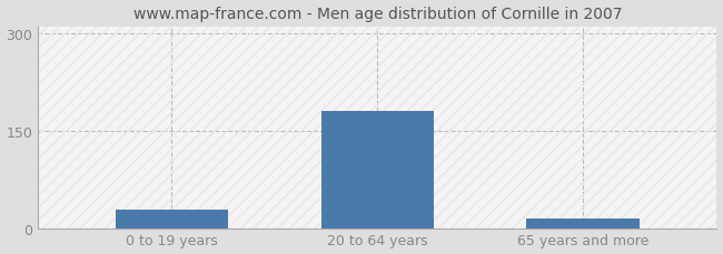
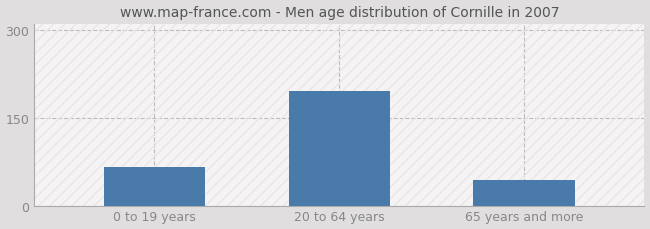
0 to 19 years: 28 -> 66
20 to 64 years: 180 -> 196
65 years and more: 15 -> 44
